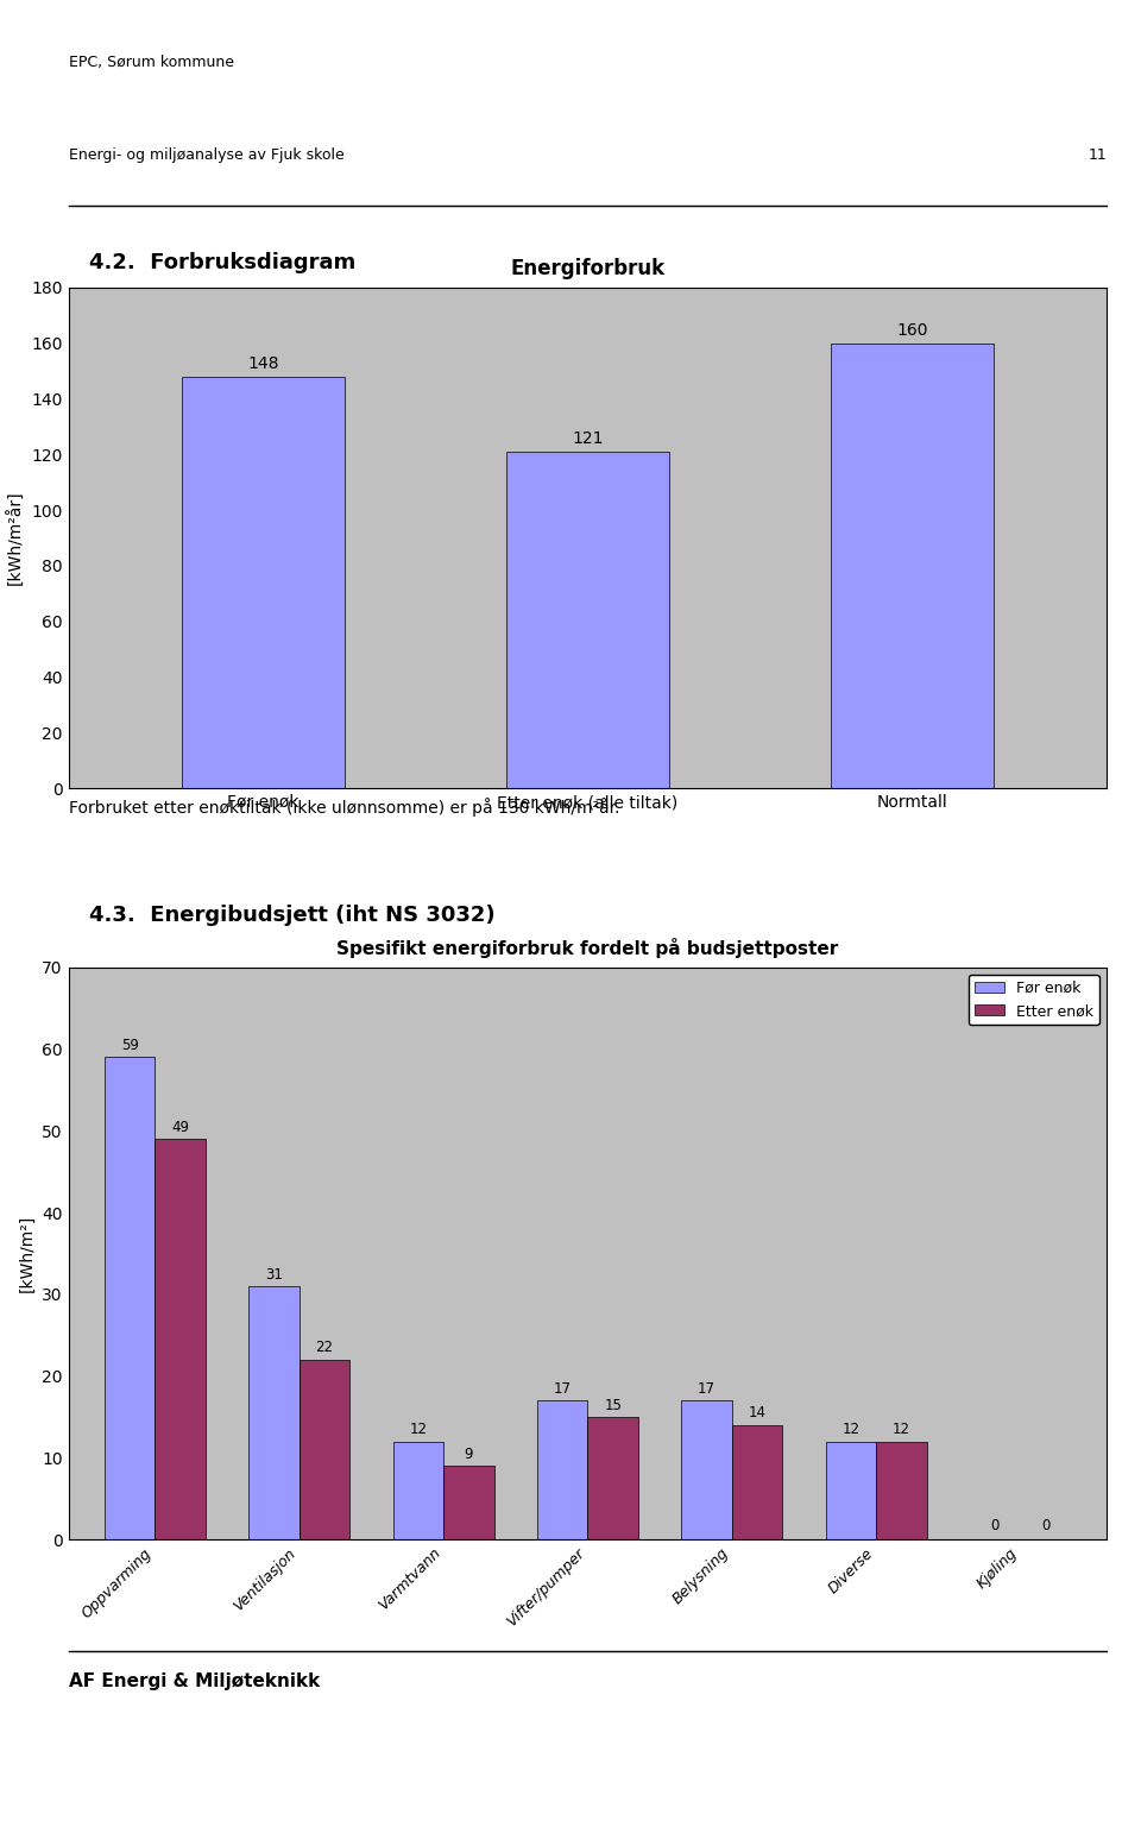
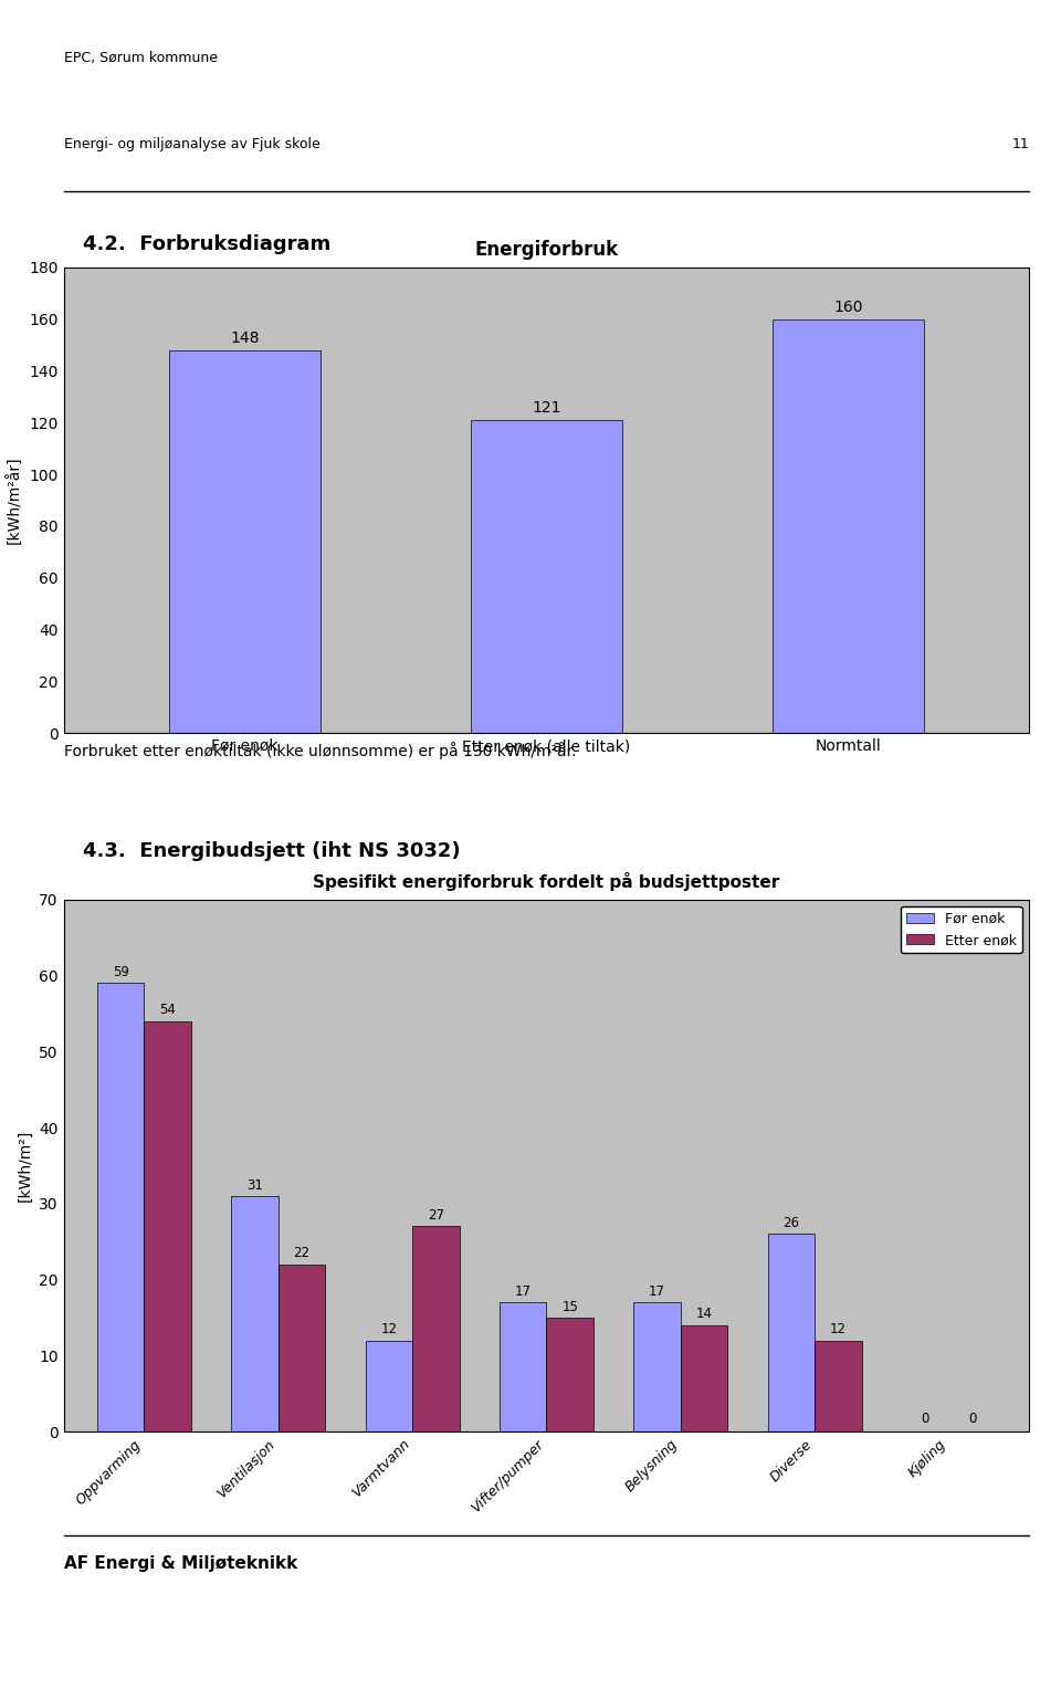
Spesifikt energiforbruk fordelt på budsjettposter/Etter enøk/Oppvarming: 49 -> 54
Spesifikt energiforbruk fordelt på budsjettposter/Etter enøk/Varmtvann: 9 -> 27
Spesifikt energiforbruk fordelt på budsjettposter/Før enøk/Diverse: 12 -> 26
